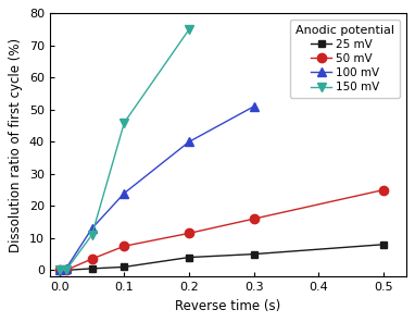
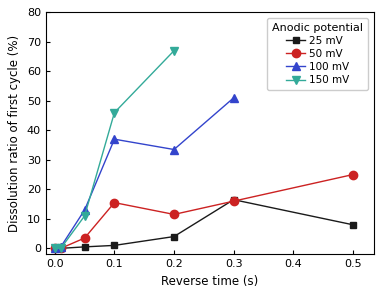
50 mV/0.1: 7.5 -> 15.5
100 mV/0.1: 24.0 -> 37.0
100 mV/0.2: 40.0 -> 33.5
150 mV/0.2: 75 -> 67
25 mV/0.3: 5.0 -> 16.5
